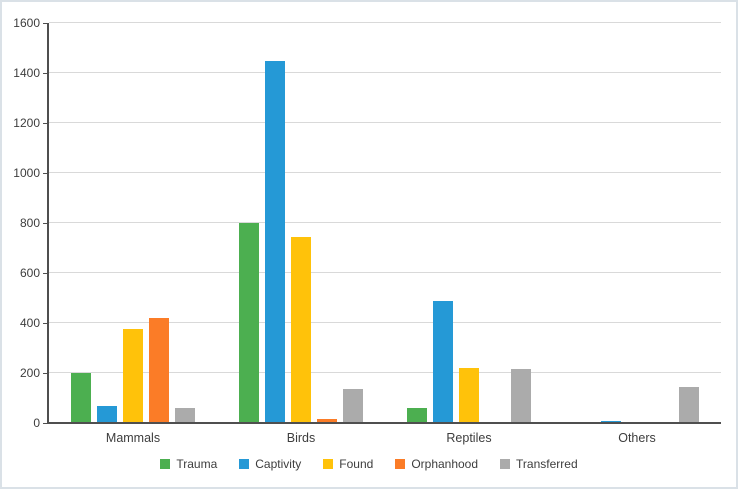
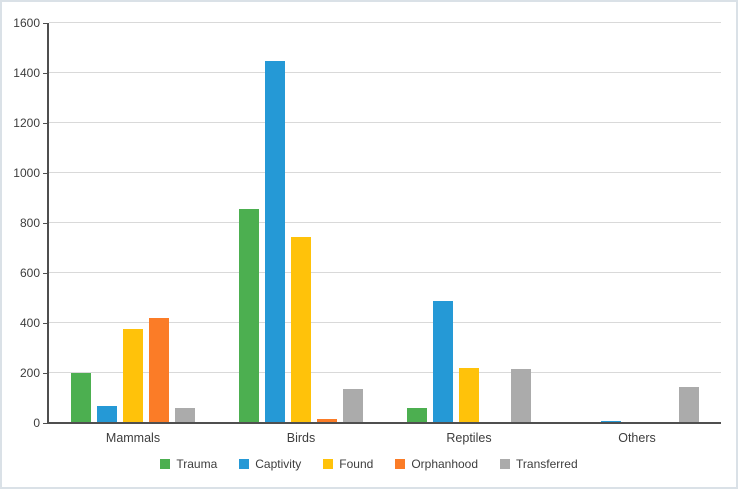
Trauma/Birds: 800 -> 860
